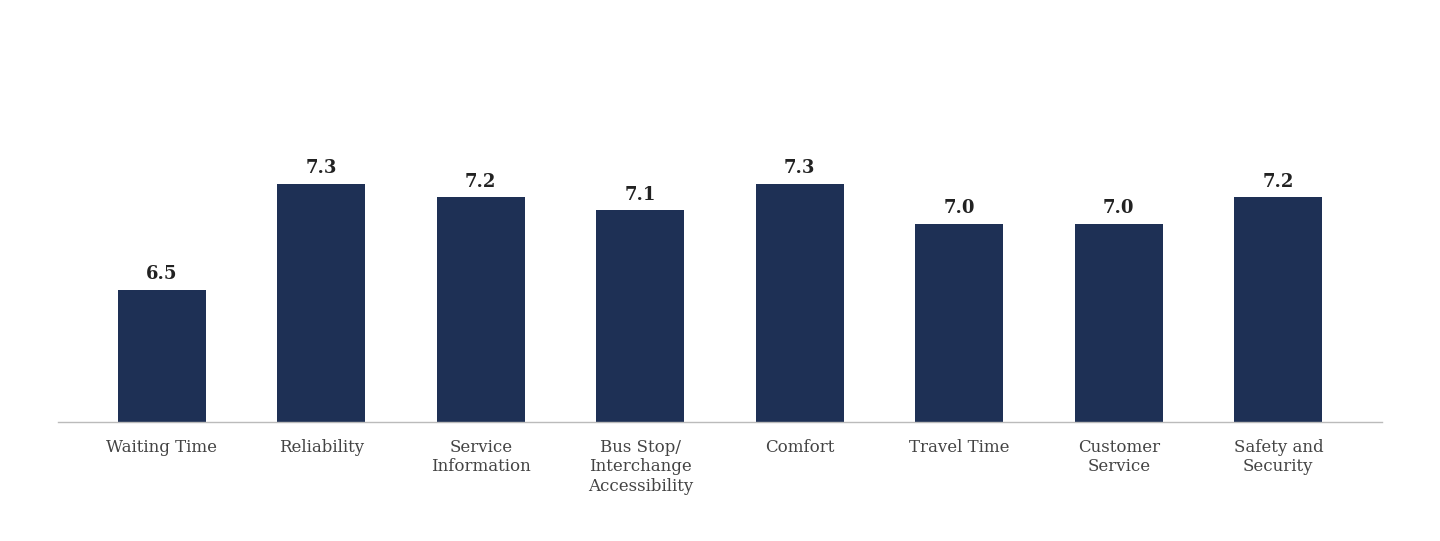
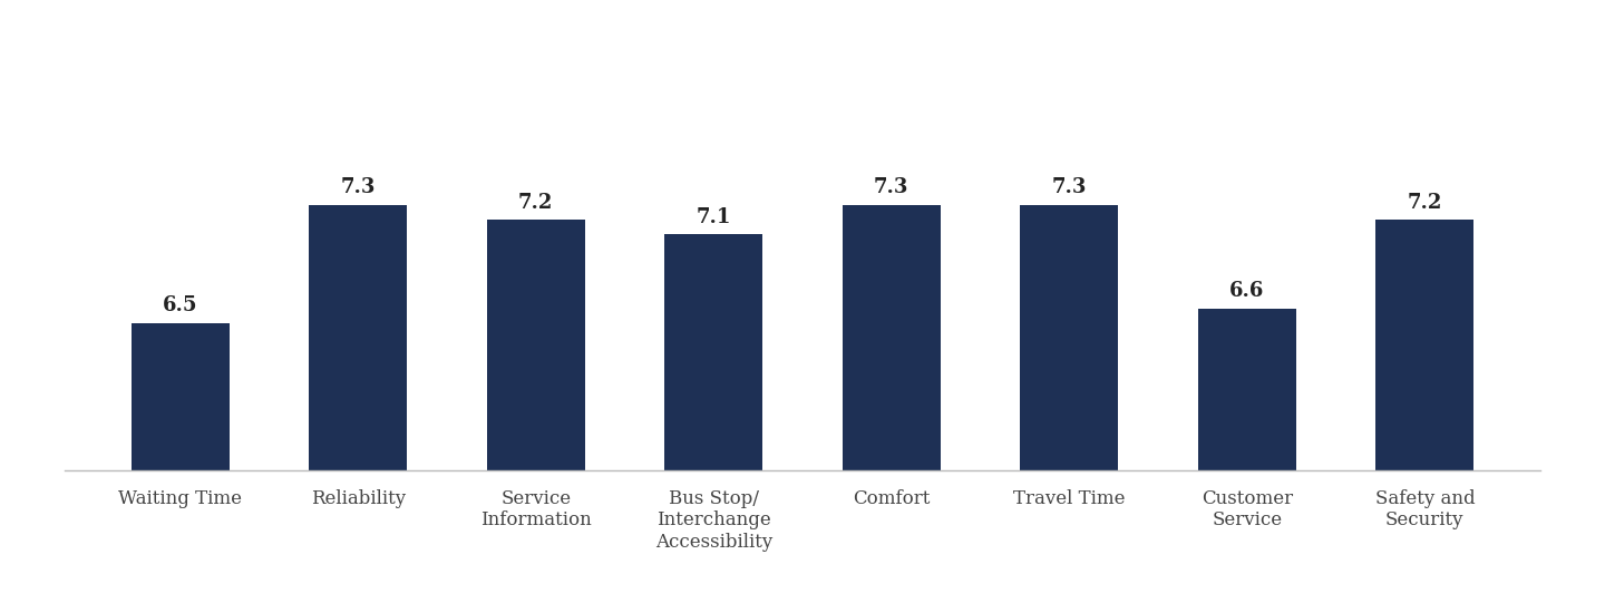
Travel Time: 7.0 -> 7.3
Customer Service: 7.0 -> 6.6
